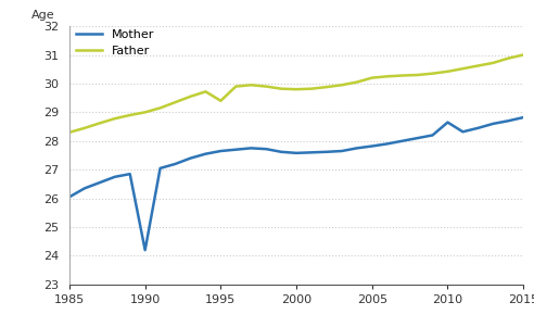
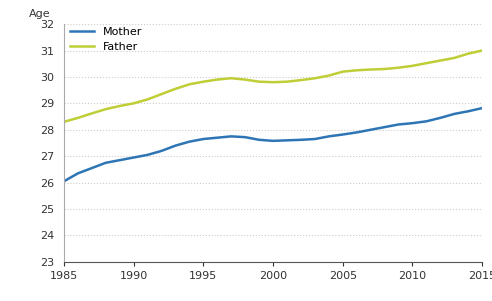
Mother/1990: 24.20 -> 26.95
Father/1995: 29.40 -> 29.82
Mother/2010: 28.65 -> 28.25
